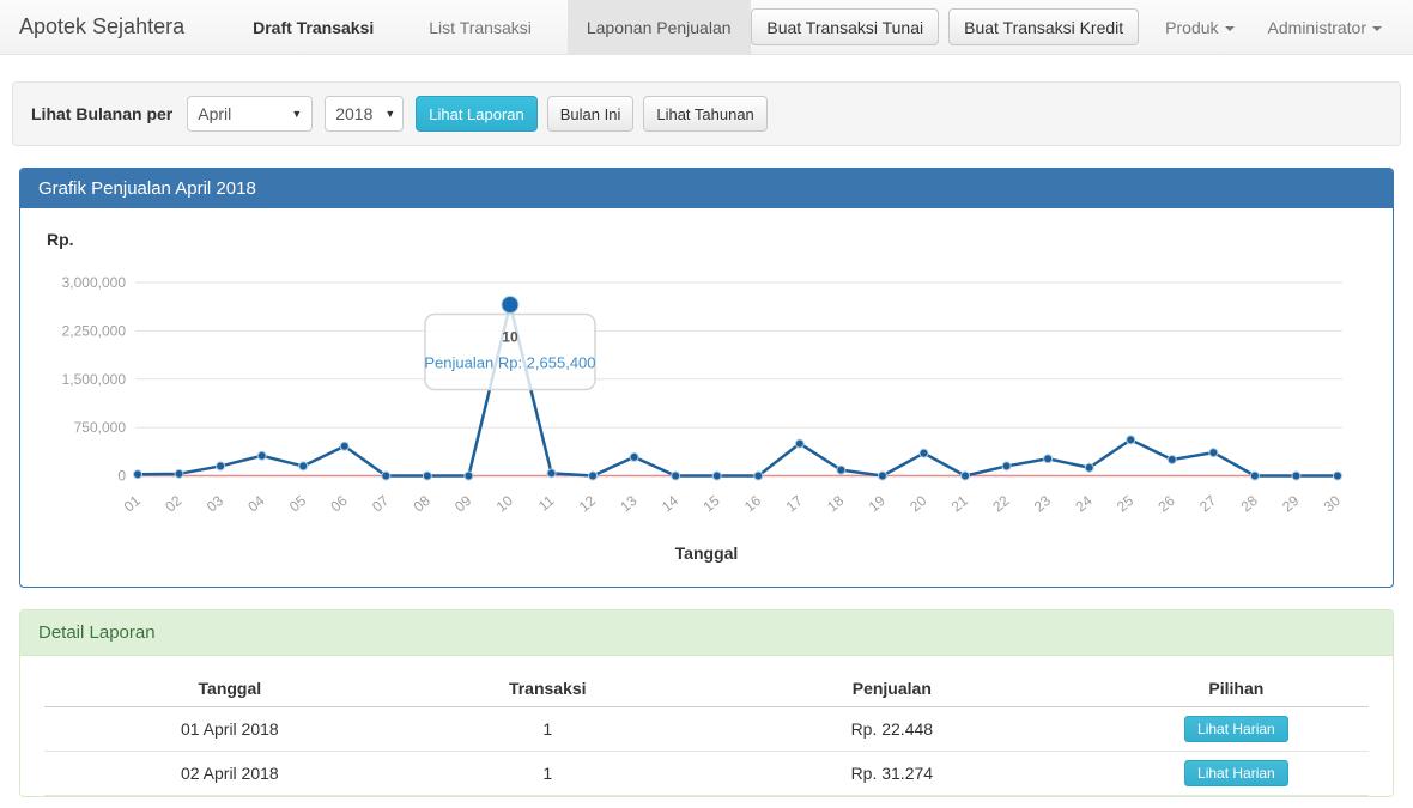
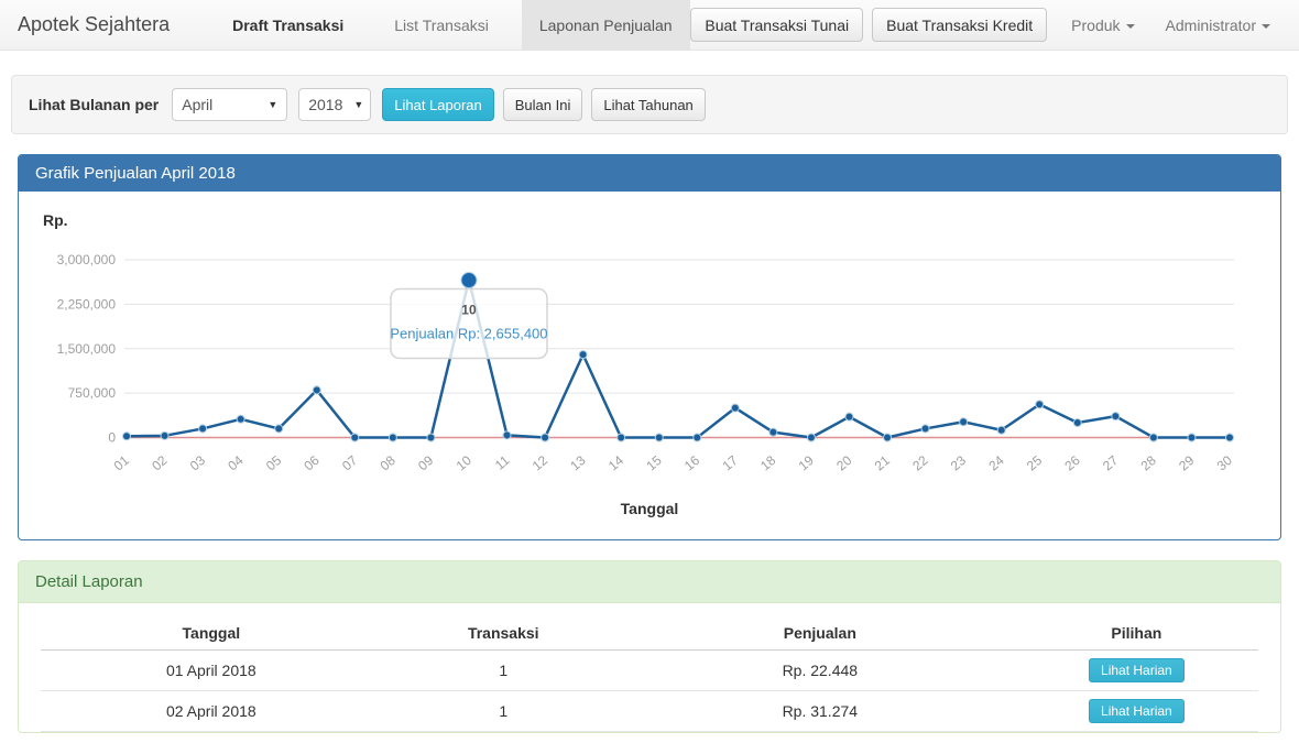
06: 500000 -> 800000
13: 300000 -> 1400000
